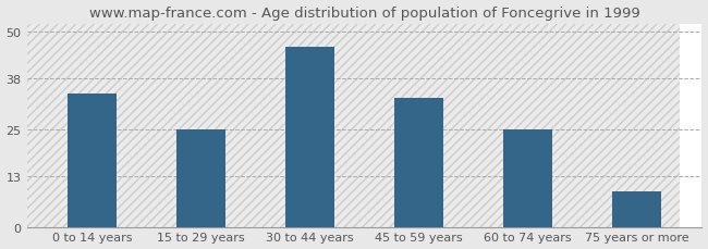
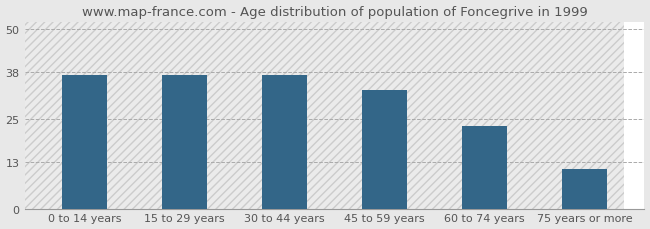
0 to 14 years: 34 -> 37
15 to 29 years: 25 -> 37
30 to 44 years: 46 -> 37
60 to 74 years: 25 -> 23
75 years or more: 9 -> 11
